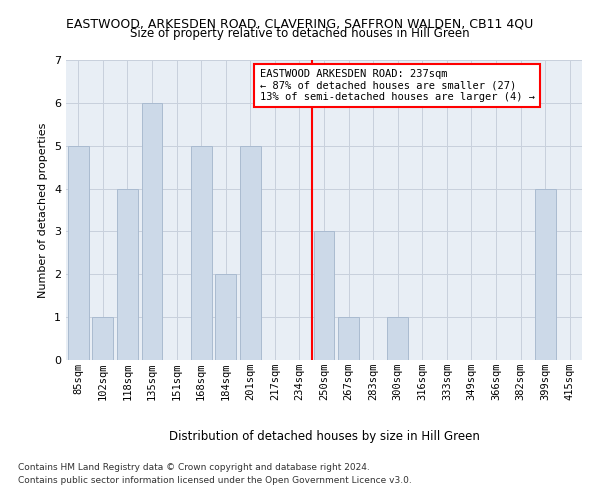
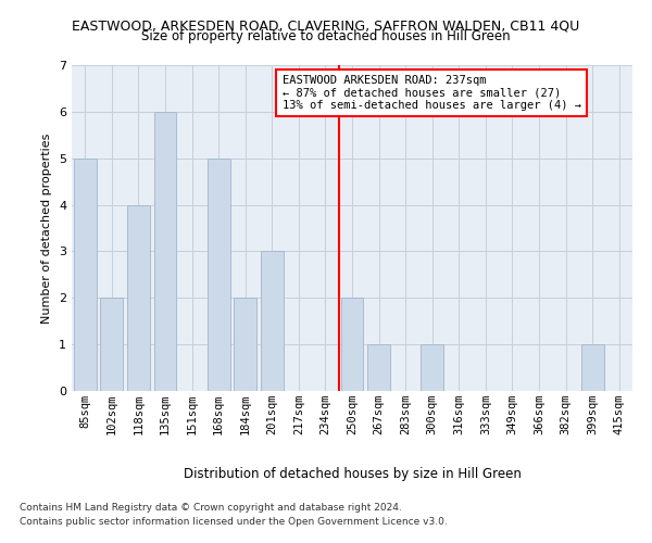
102sqm: 1 -> 2
201sqm: 5 -> 3
250sqm: 3 -> 2
399sqm: 4 -> 1
